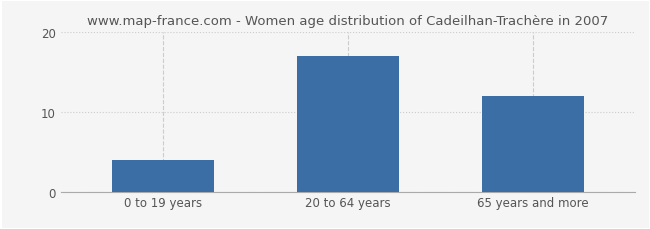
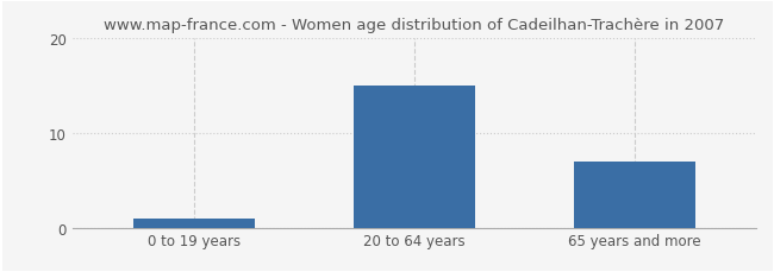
0 to 19 years: 4 -> 1
20 to 64 years: 17 -> 15
65 years and more: 12 -> 7
